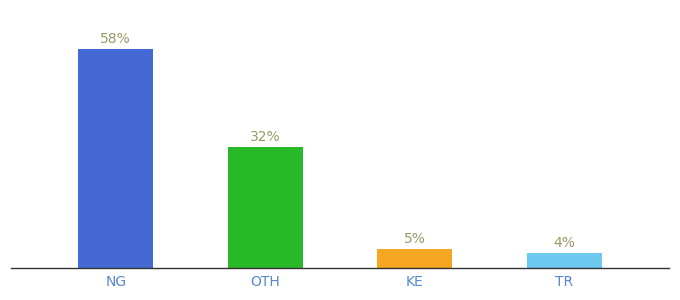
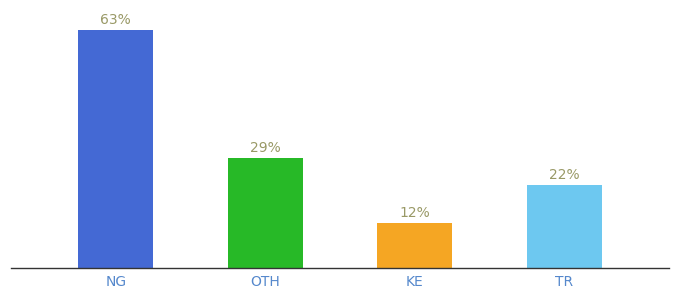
NG: 58% -> 63%
OTH: 32% -> 29%
KE: 5% -> 12%
TR: 4% -> 22%
